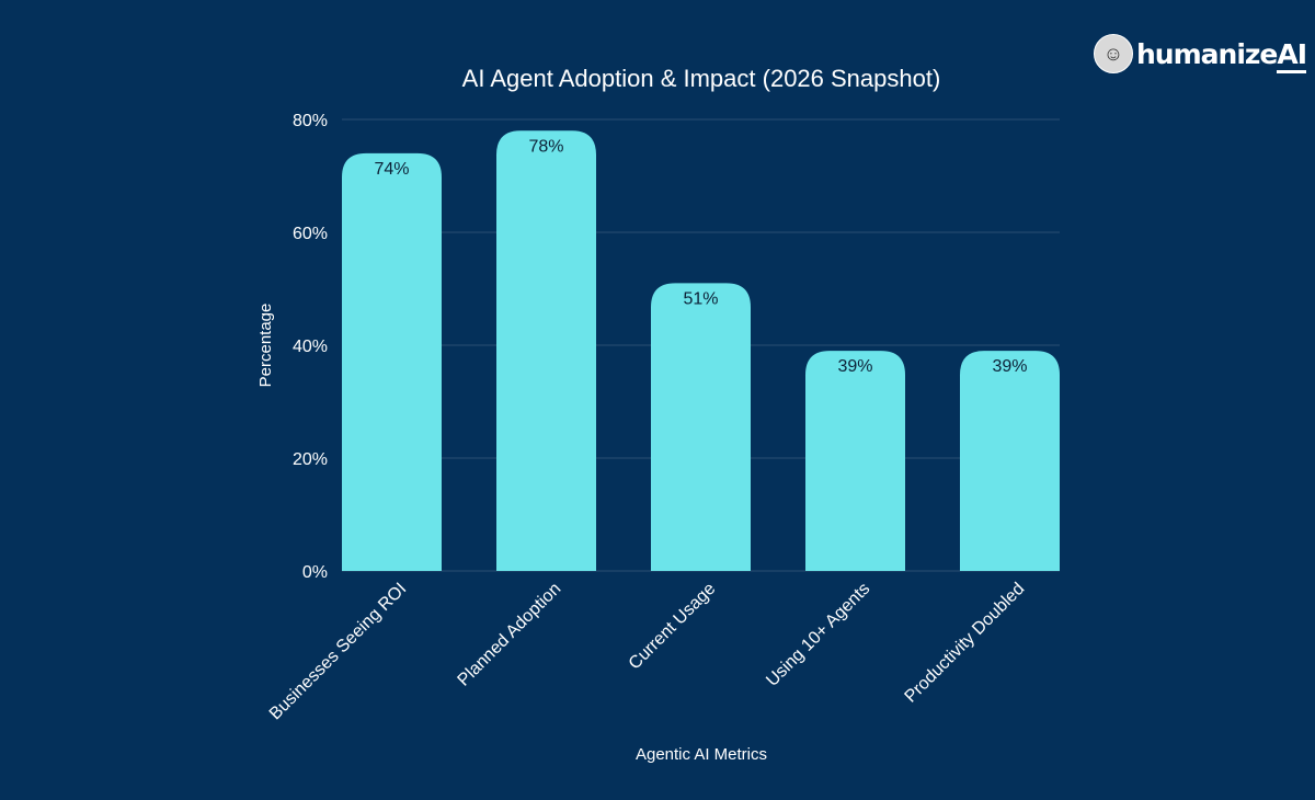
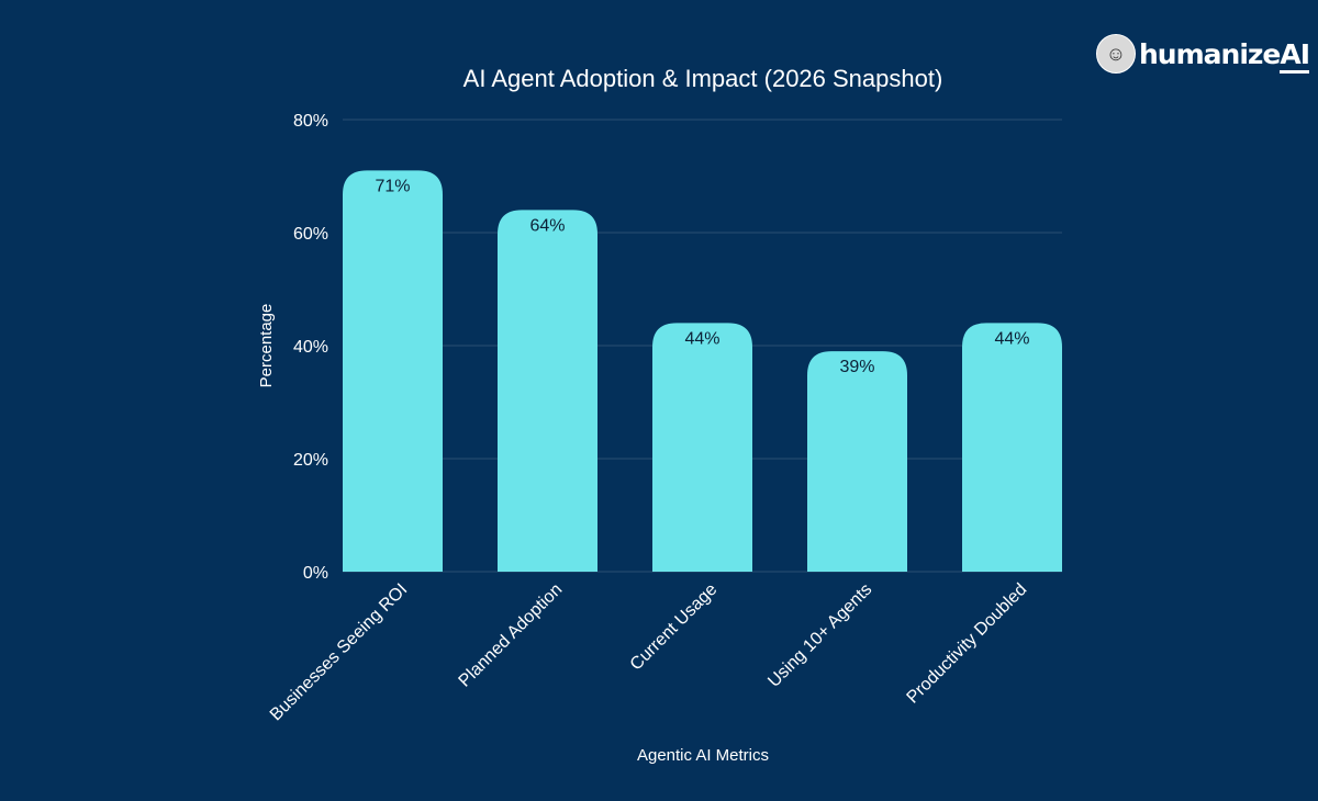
Businesses Seeing ROI: 74% -> 71%
Planned Adoption: 78% -> 64%
Current Usage: 51% -> 44%
Productivity Doubled: 39% -> 44%
